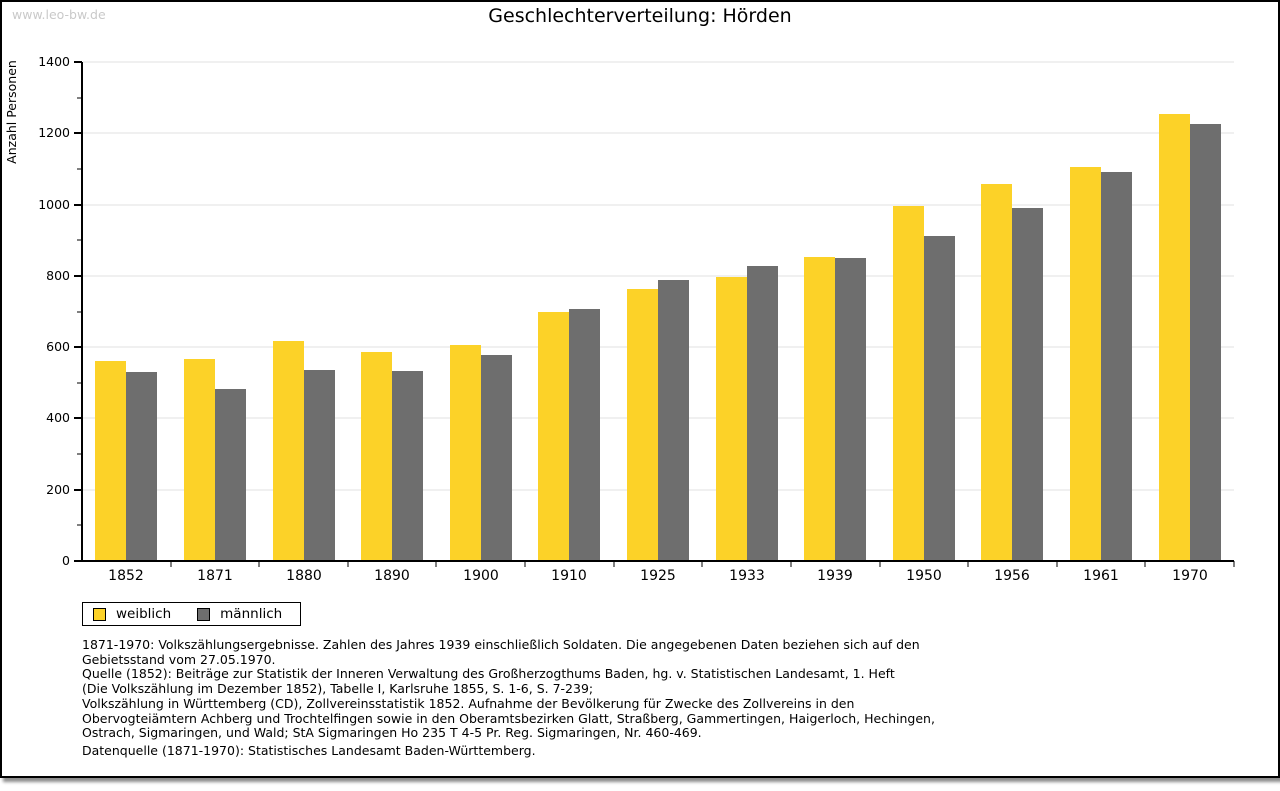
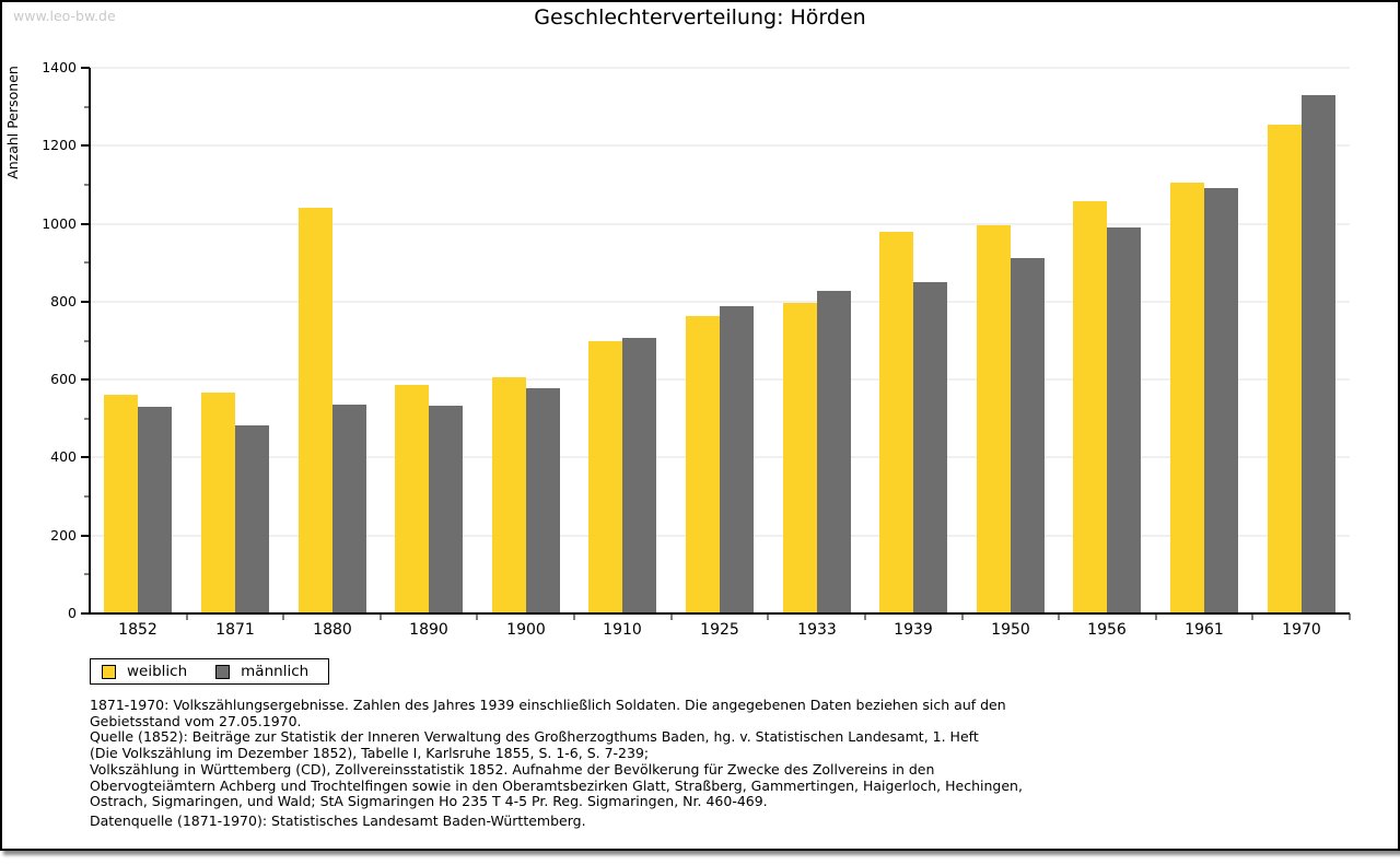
weiblich/1880: 620 -> 1040
weiblich/1939: 850 -> 980
männlich/1970: 1230 -> 1330
